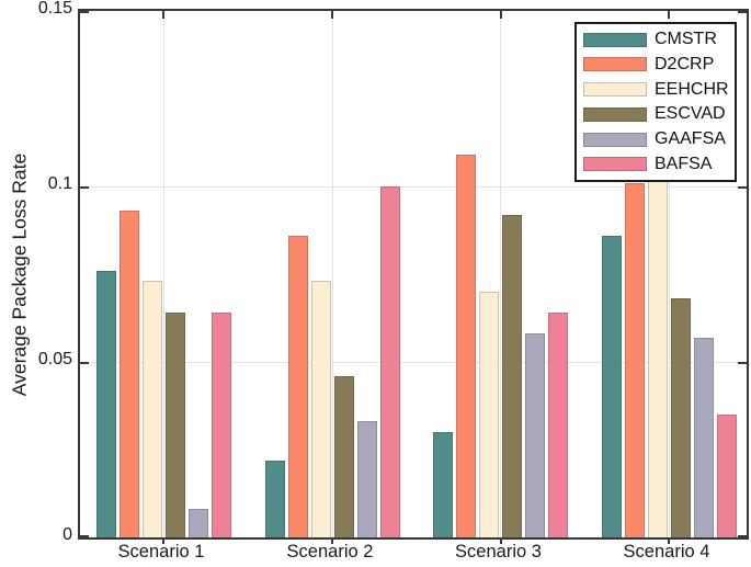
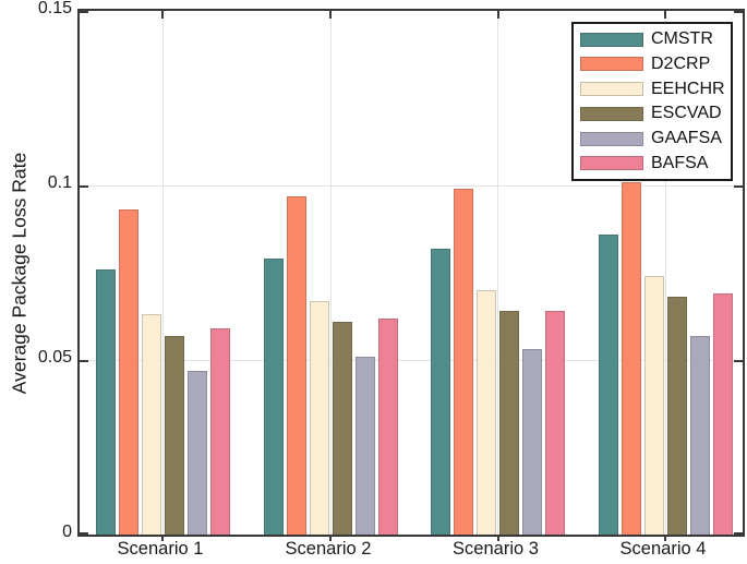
EEHCHR/Scenario 1: 0.073 -> 0.063
ESCVAD/Scenario 1: 0.064 -> 0.057
GAAFSA/Scenario 1: 0.008 -> 0.047
BAFSA/Scenario 1: 0.064 -> 0.059
CMSTR/Scenario 2: 0.022 -> 0.079
D2CRP/Scenario 2: 0.086 -> 0.097
EEHCHR/Scenario 2: 0.073 -> 0.067
ESCVAD/Scenario 2: 0.046 -> 0.061
GAAFSA/Scenario 2: 0.033 -> 0.051
BAFSA/Scenario 2: 0.100 -> 0.062
CMSTR/Scenario 3: 0.030 -> 0.082
D2CRP/Scenario 3: 0.109 -> 0.099
ESCVAD/Scenario 3: 0.092 -> 0.064
GAAFSA/Scenario 3: 0.058 -> 0.053
EEHCHR/Scenario 4: 0.103 -> 0.074
BAFSA/Scenario 4: 0.035 -> 0.069
